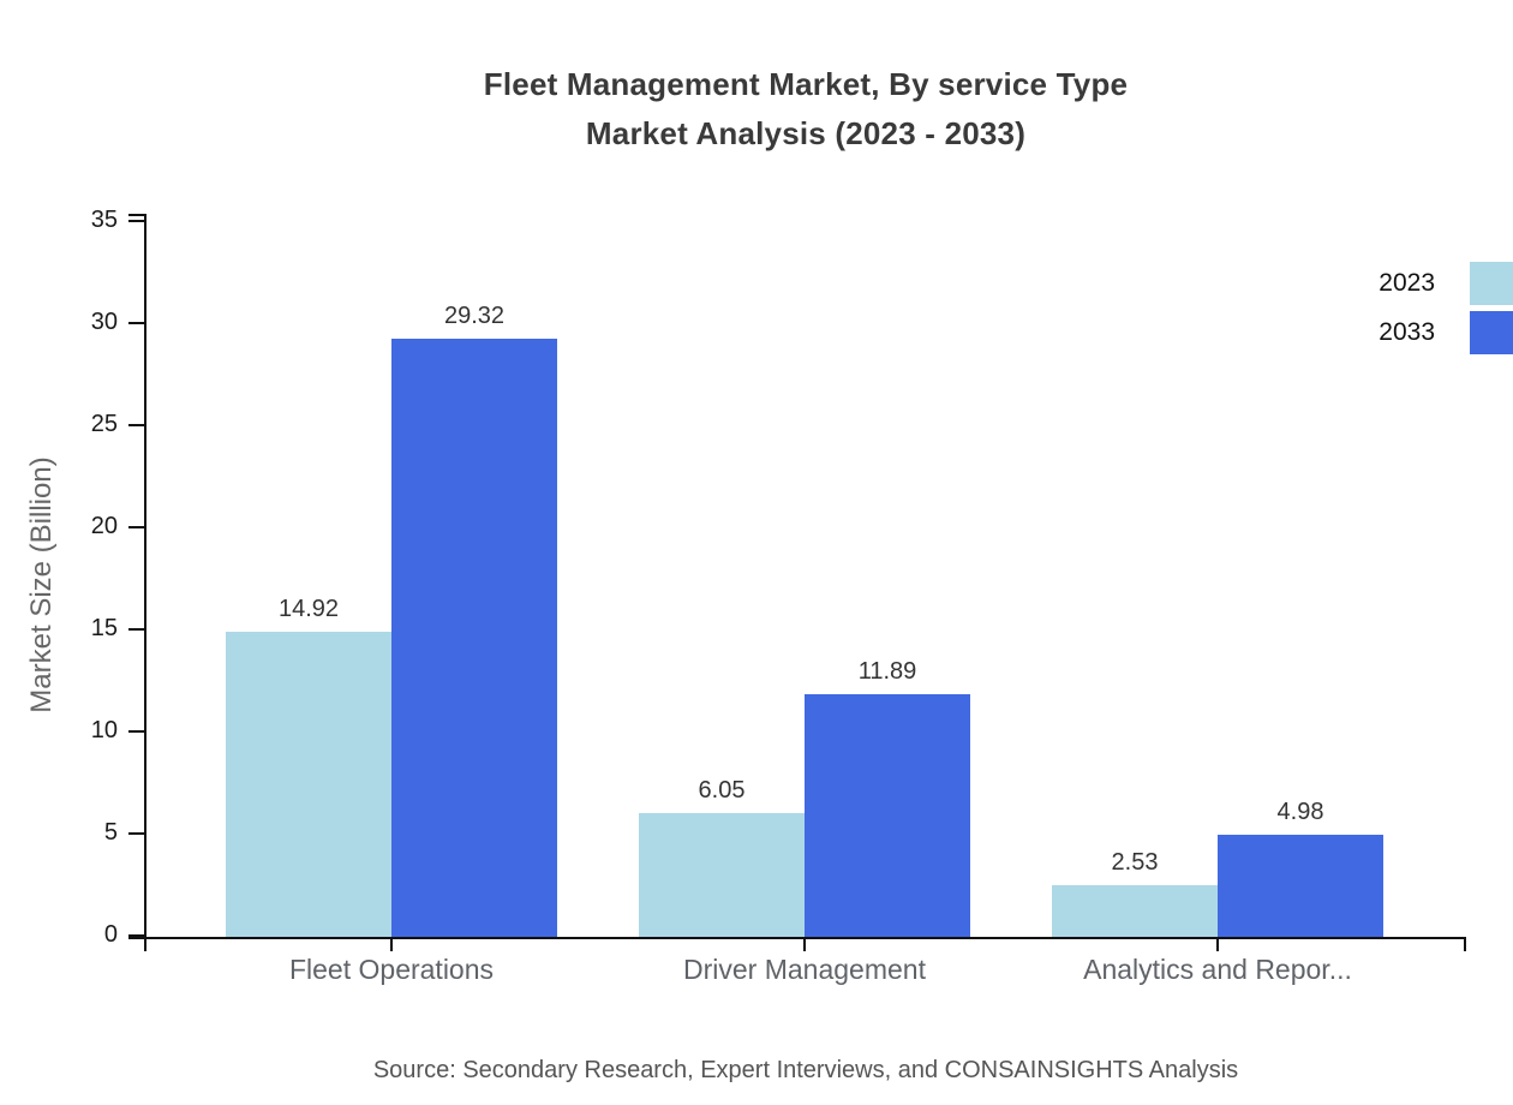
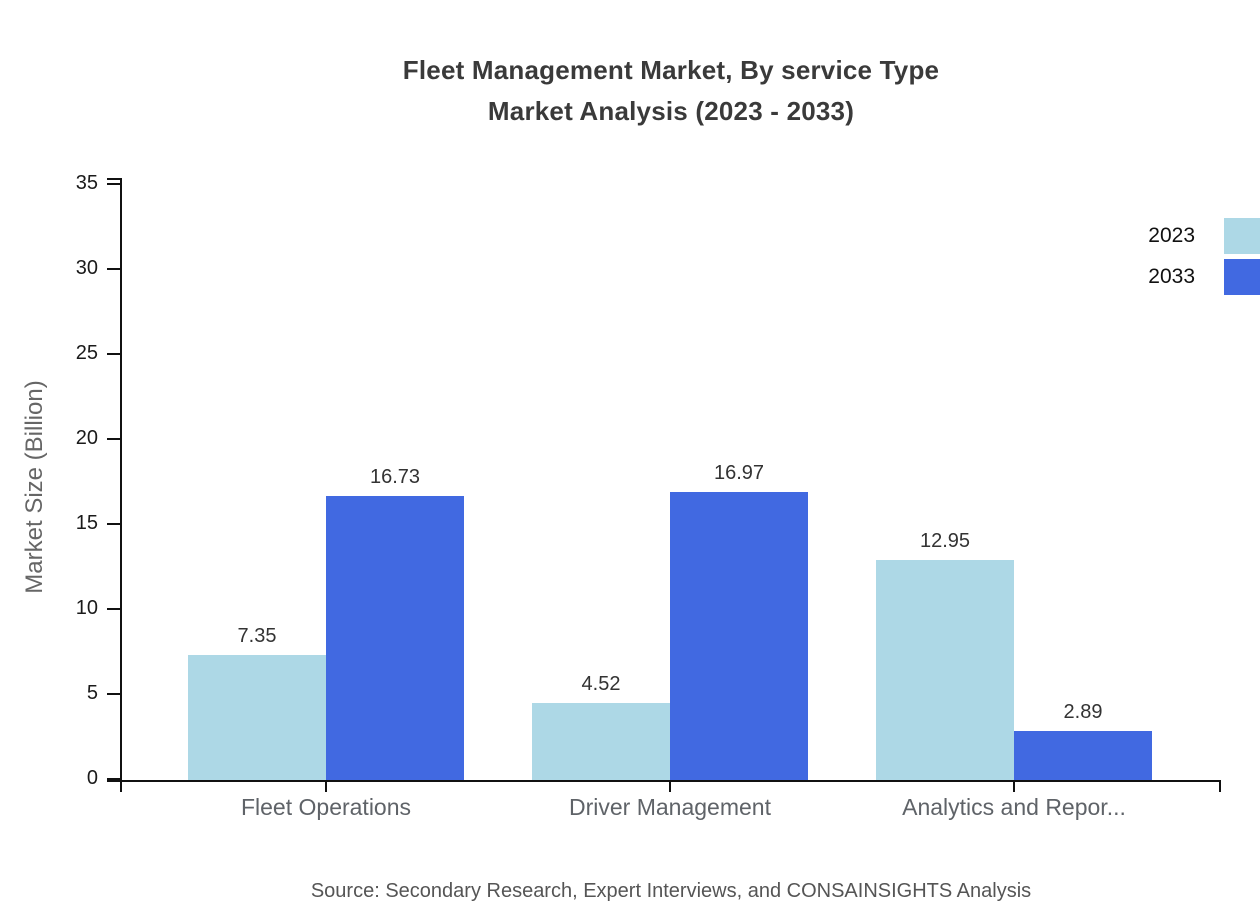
2023/Fleet Operations: 14.92 -> 7.35
2033/Fleet Operations: 29.32 -> 16.73
2023/Driver Management: 6.05 -> 4.52
2033/Driver Management: 11.89 -> 16.97
2023/Analytics and Repor...: 2.53 -> 12.95
2033/Analytics and Repor...: 4.98 -> 2.89
